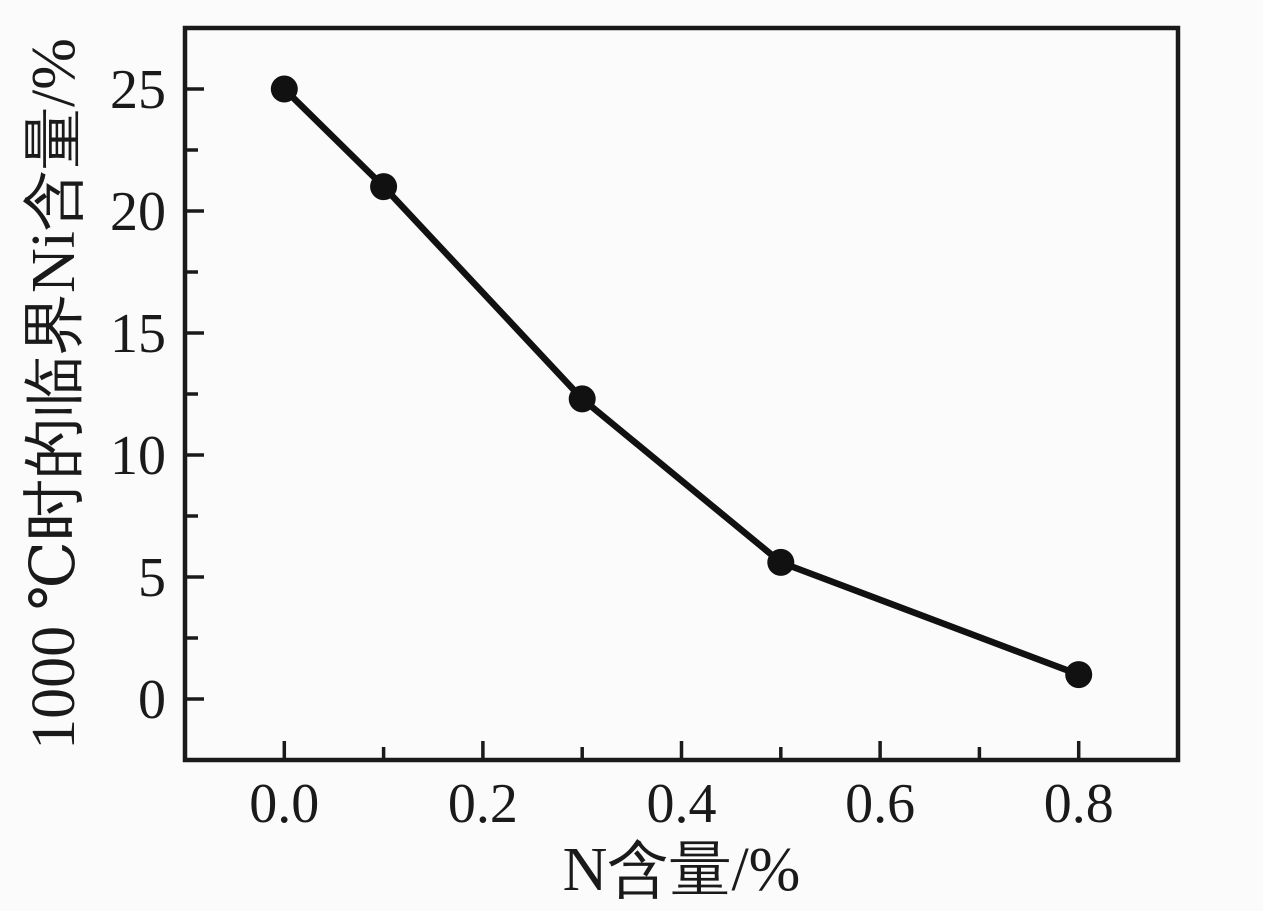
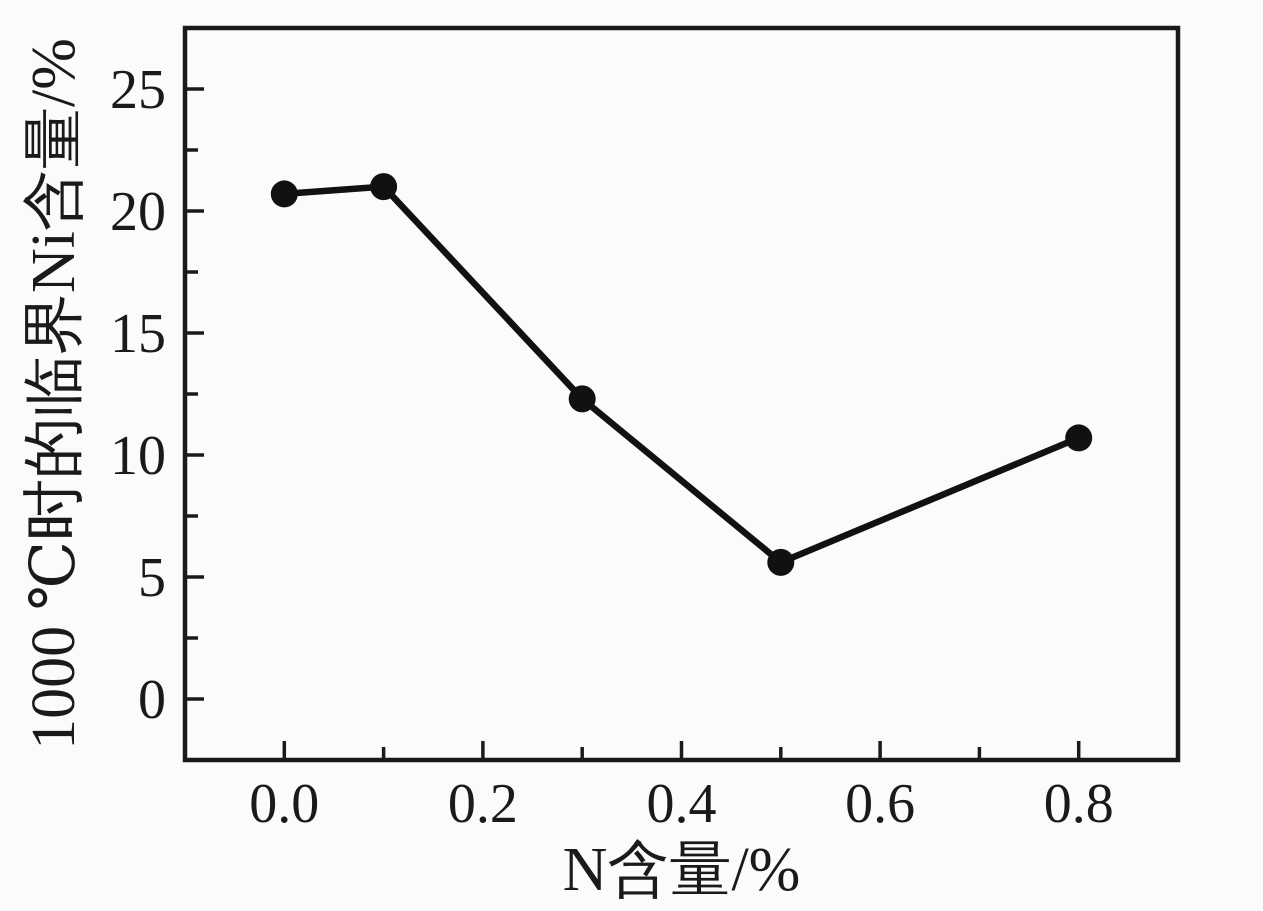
0.0: 25.0 -> 20.7
0.8: 1.0 -> 10.7
